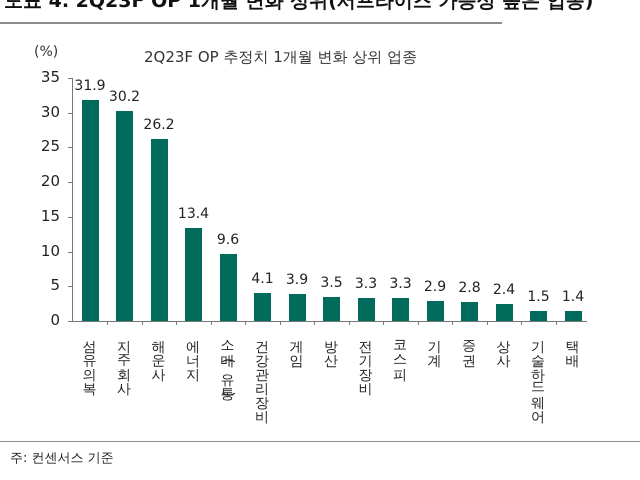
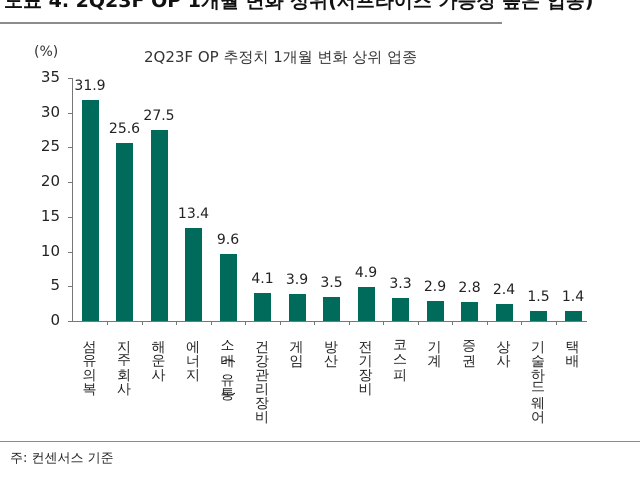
지주회사: 30.2 -> 25.6
해운사: 26.2 -> 27.5
전기장비: 3.3 -> 4.9
